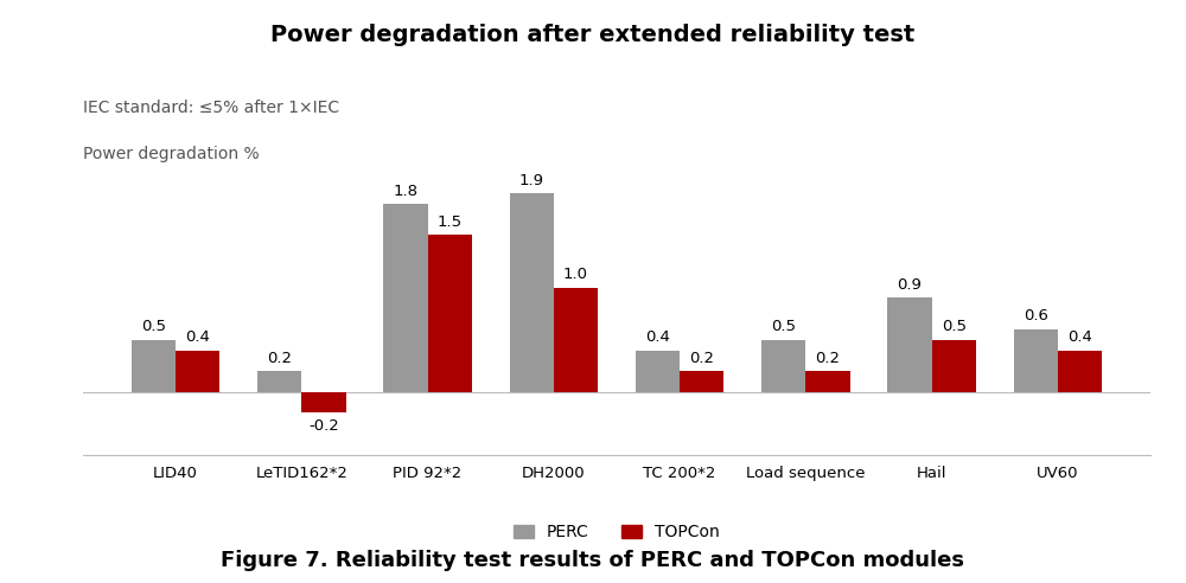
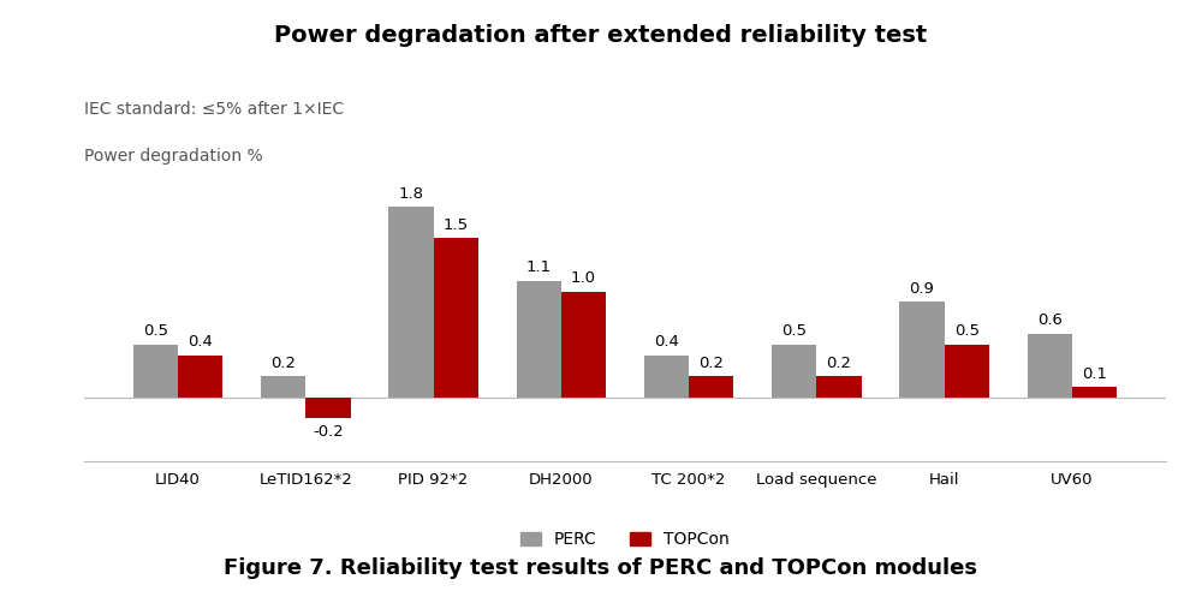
PERC/DH2000: 1.9 -> 1.1
TOPCon/UV60: 0.4 -> 0.1
